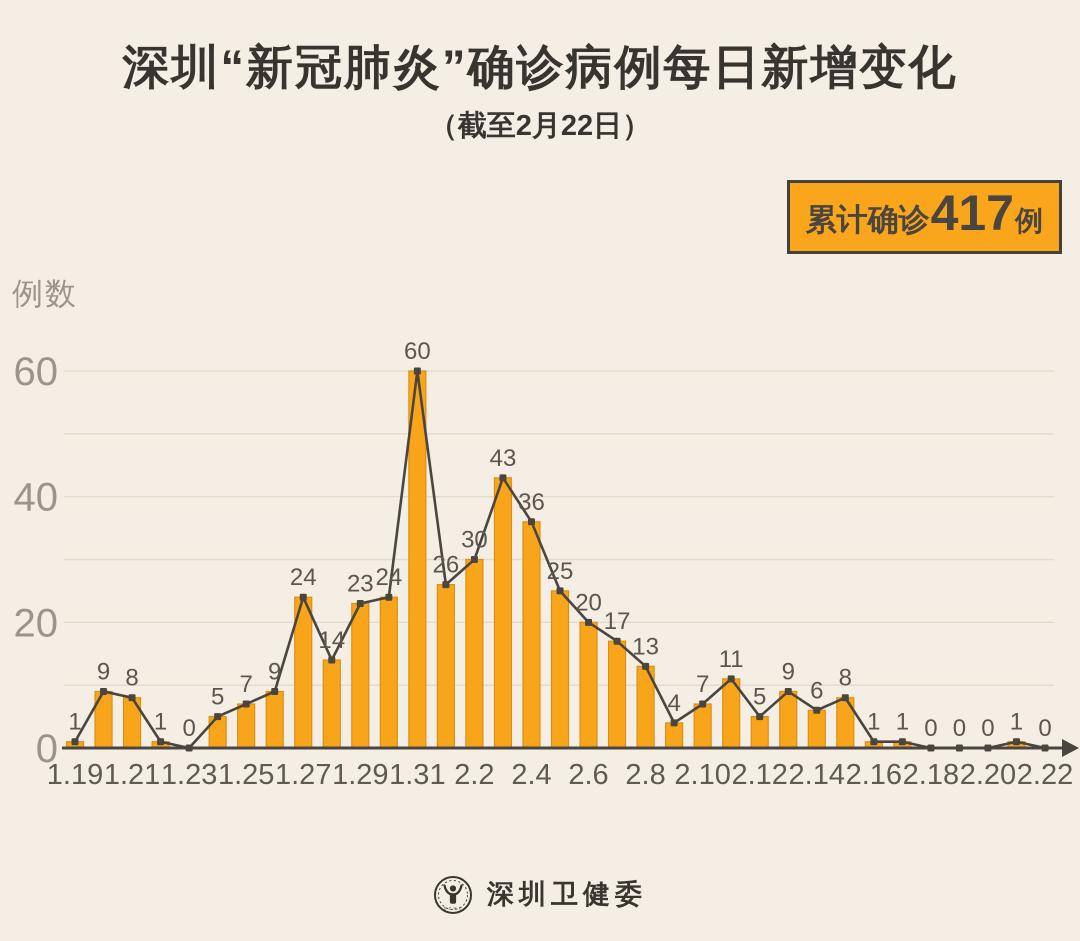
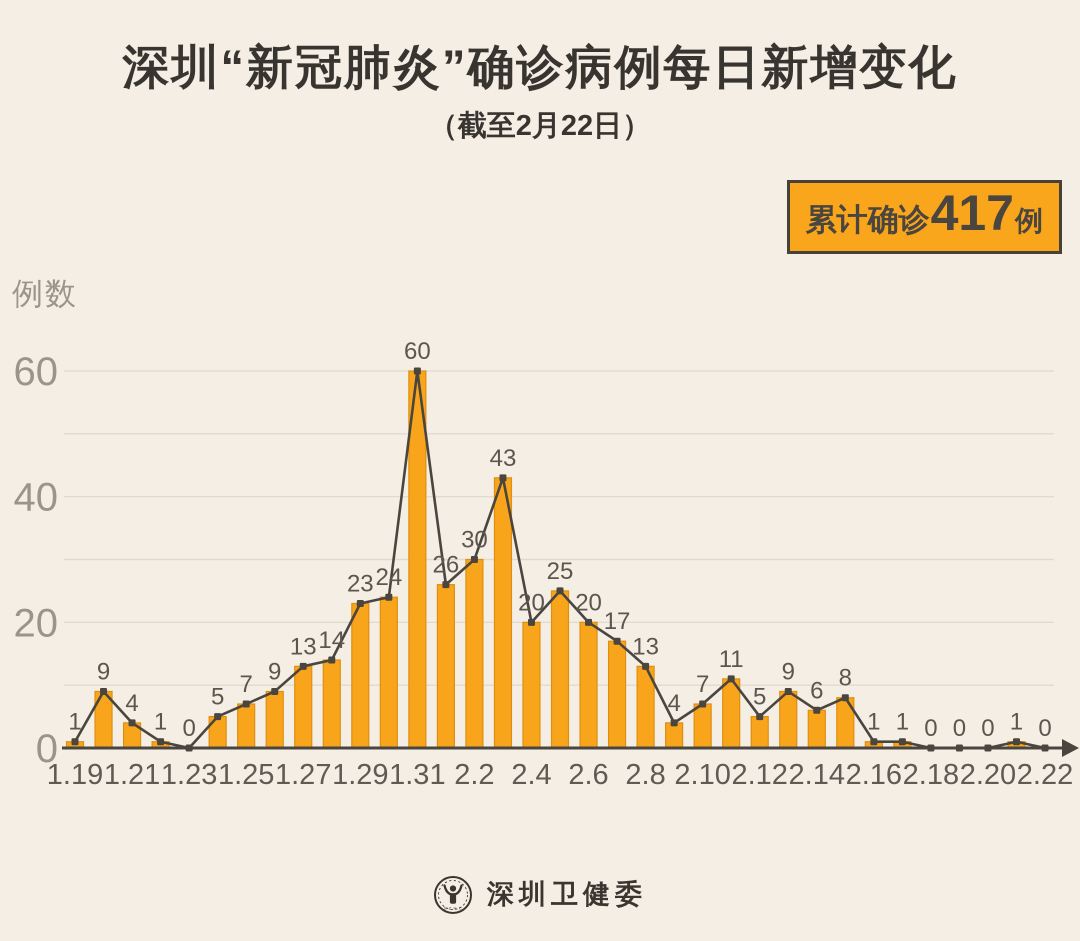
1.21: 8 -> 4
1.27: 24 -> 13
2.4: 36 -> 20
